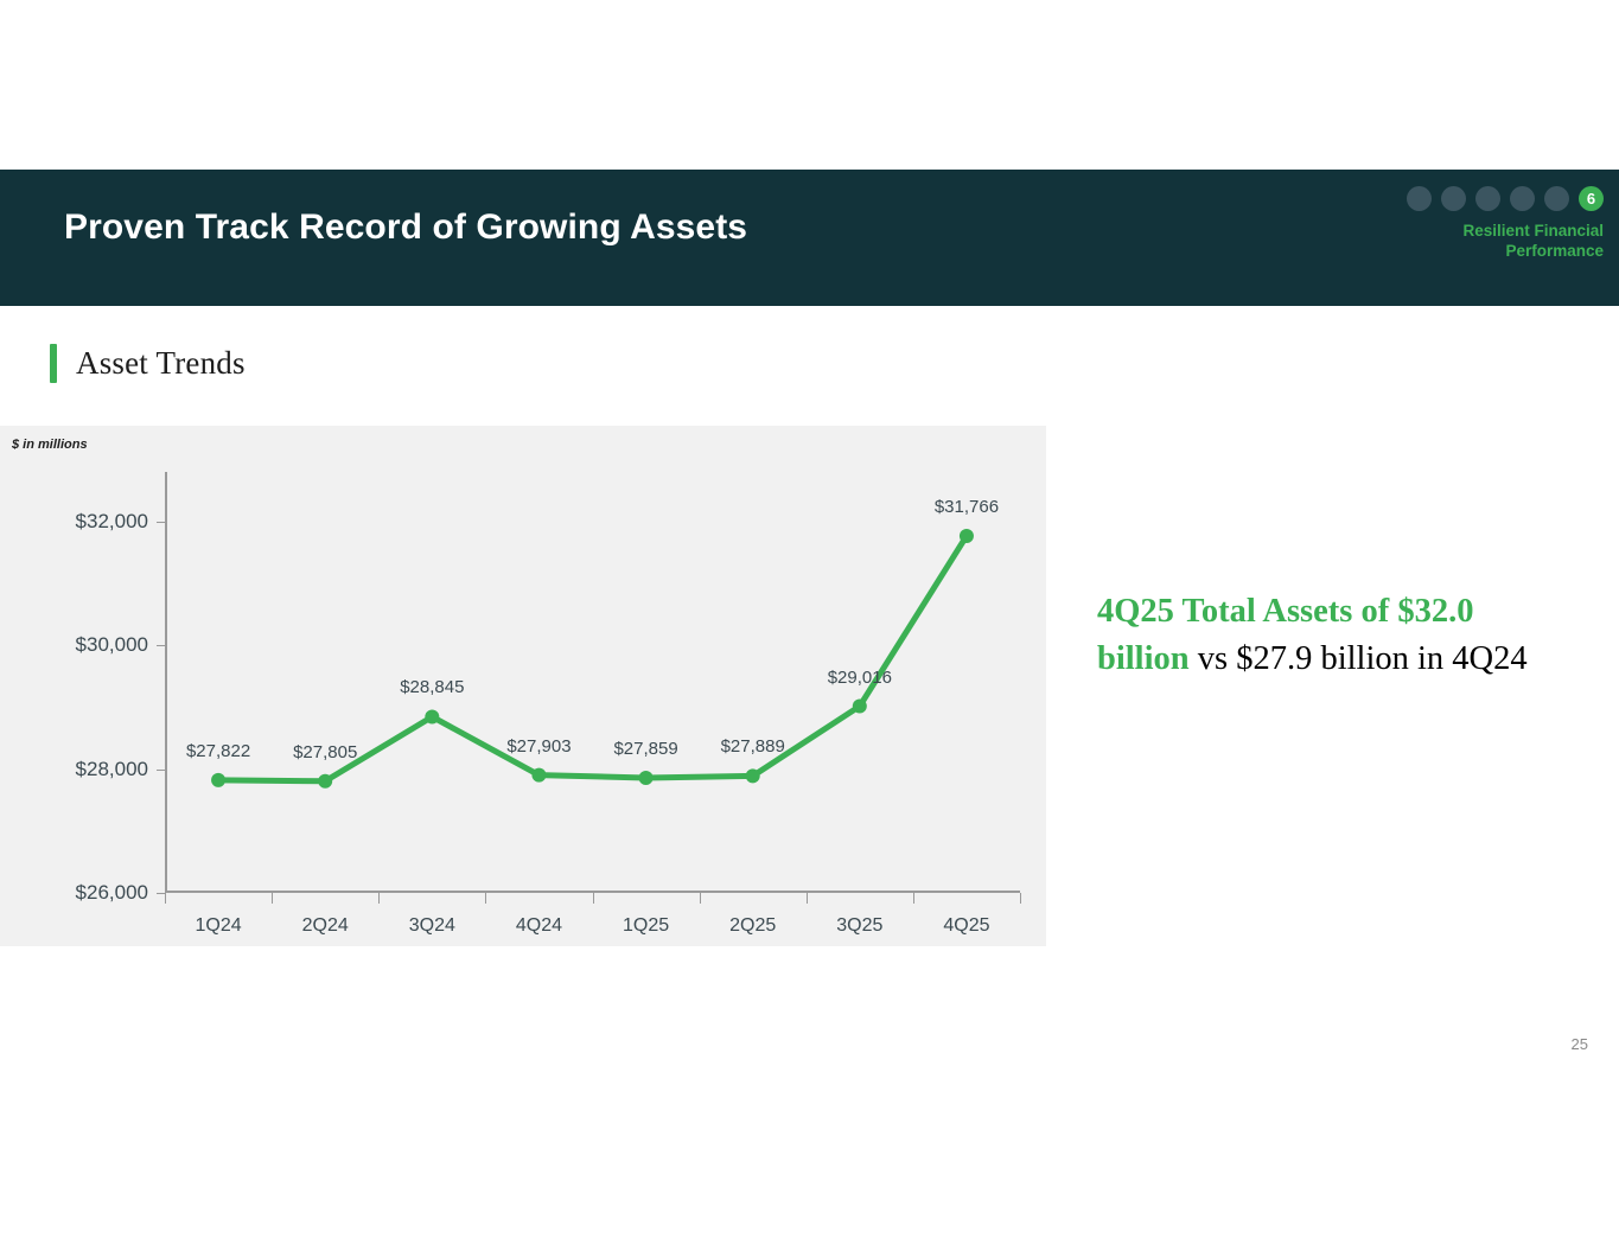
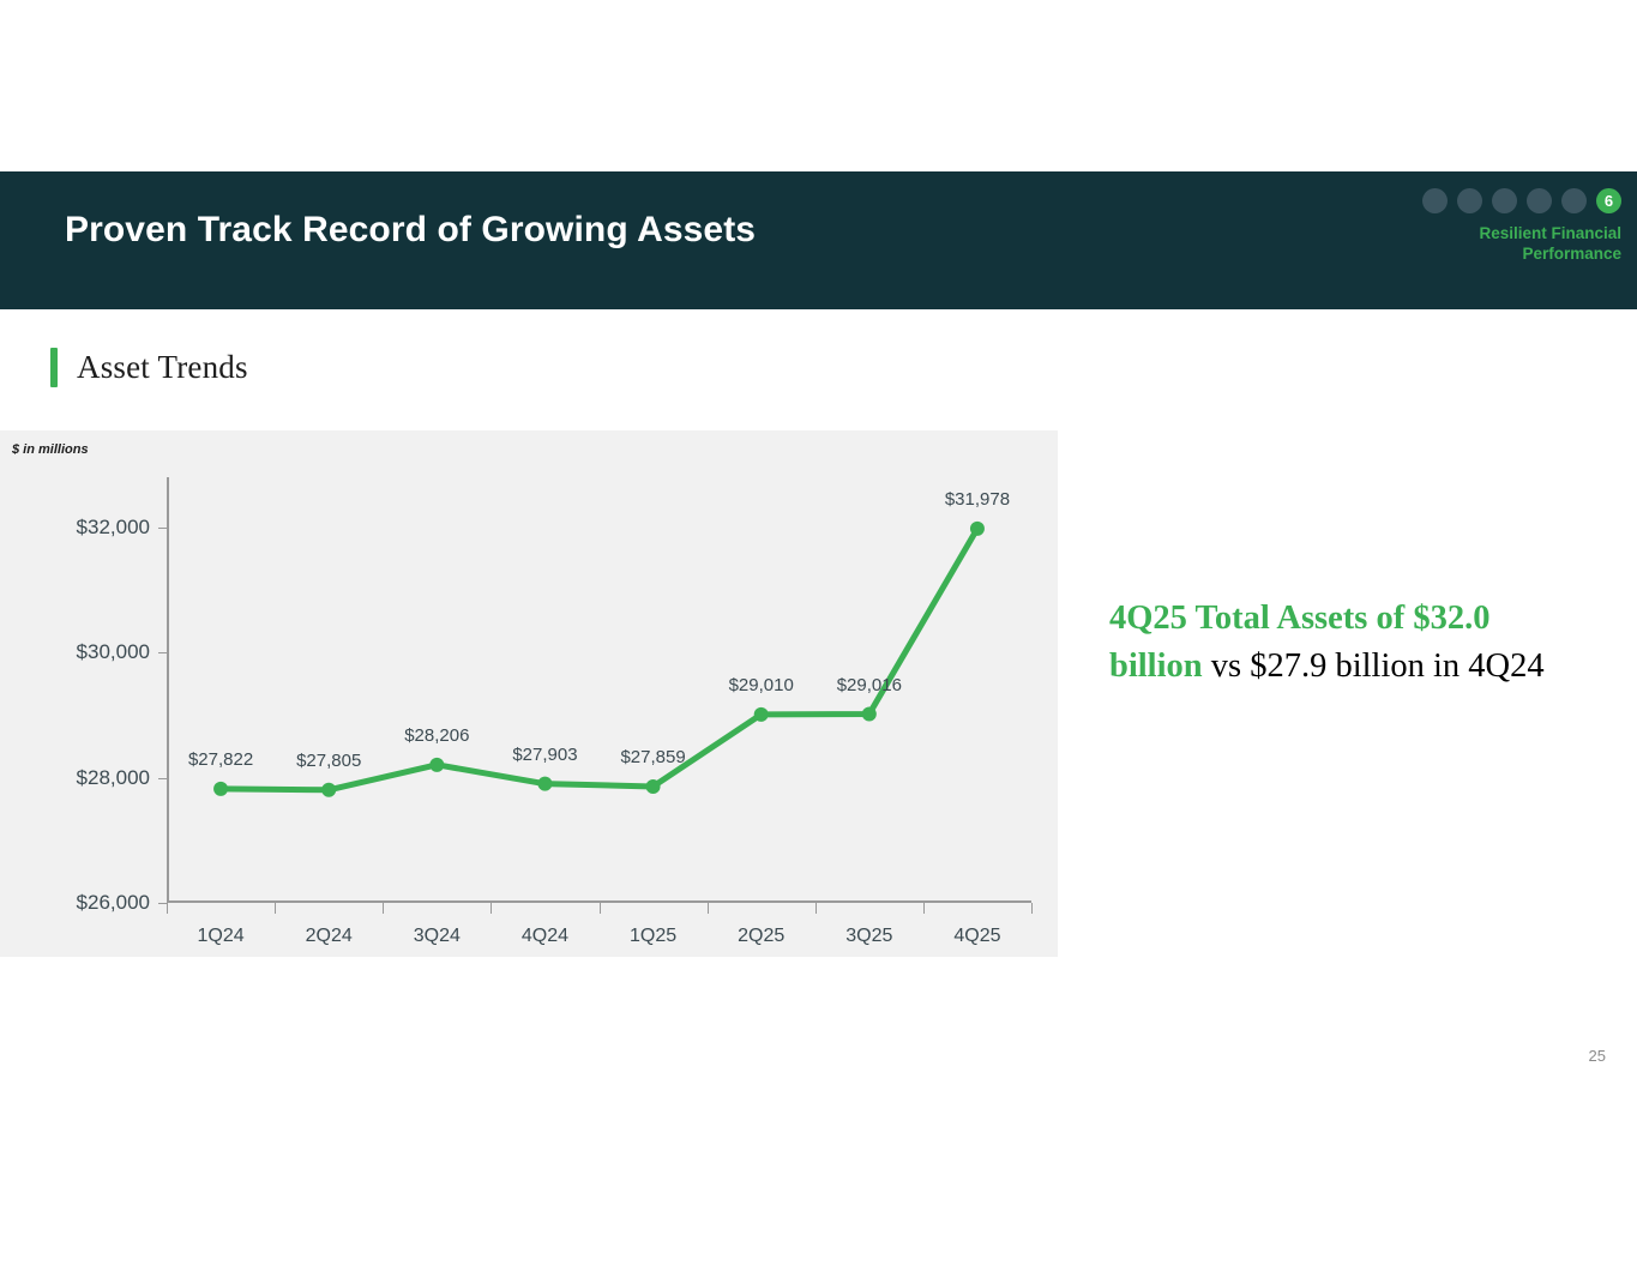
3Q24: $28,845 -> $28,206
2Q25: $27,889 -> $29,010
4Q25: $31,766 -> $31,978
